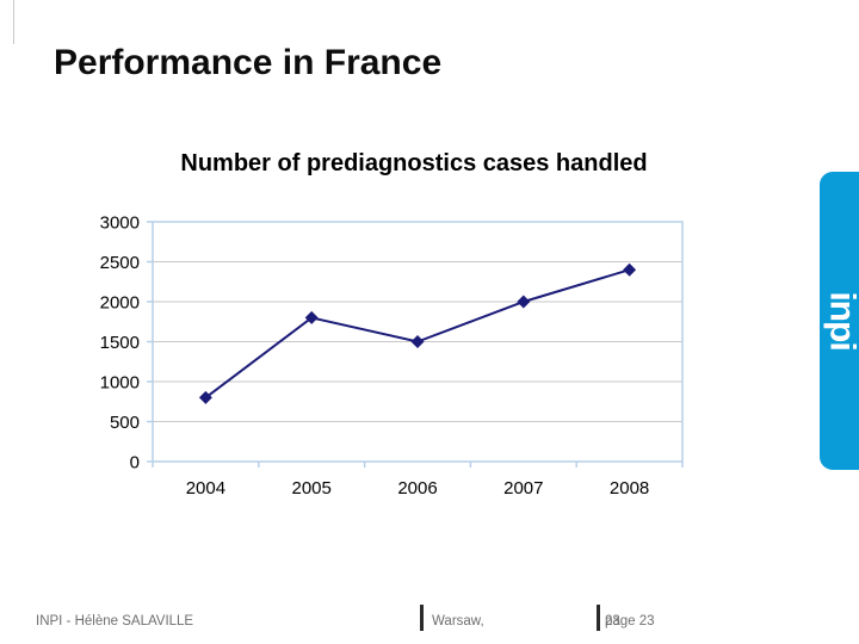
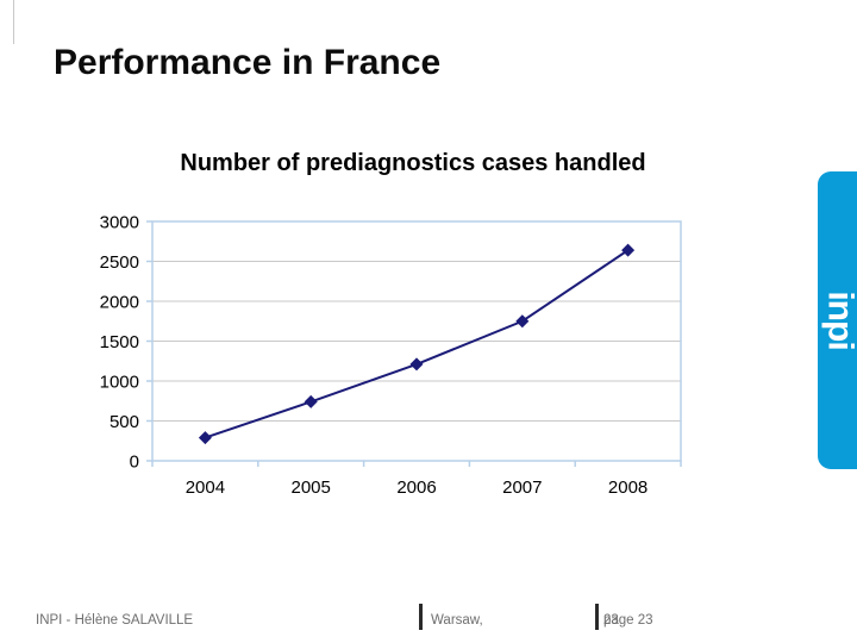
2004: 800 -> 300
2005: 1800 -> 700
2006: 1500 -> 1200
2007: 2000 -> 1800
2008: 2400 -> 2600
